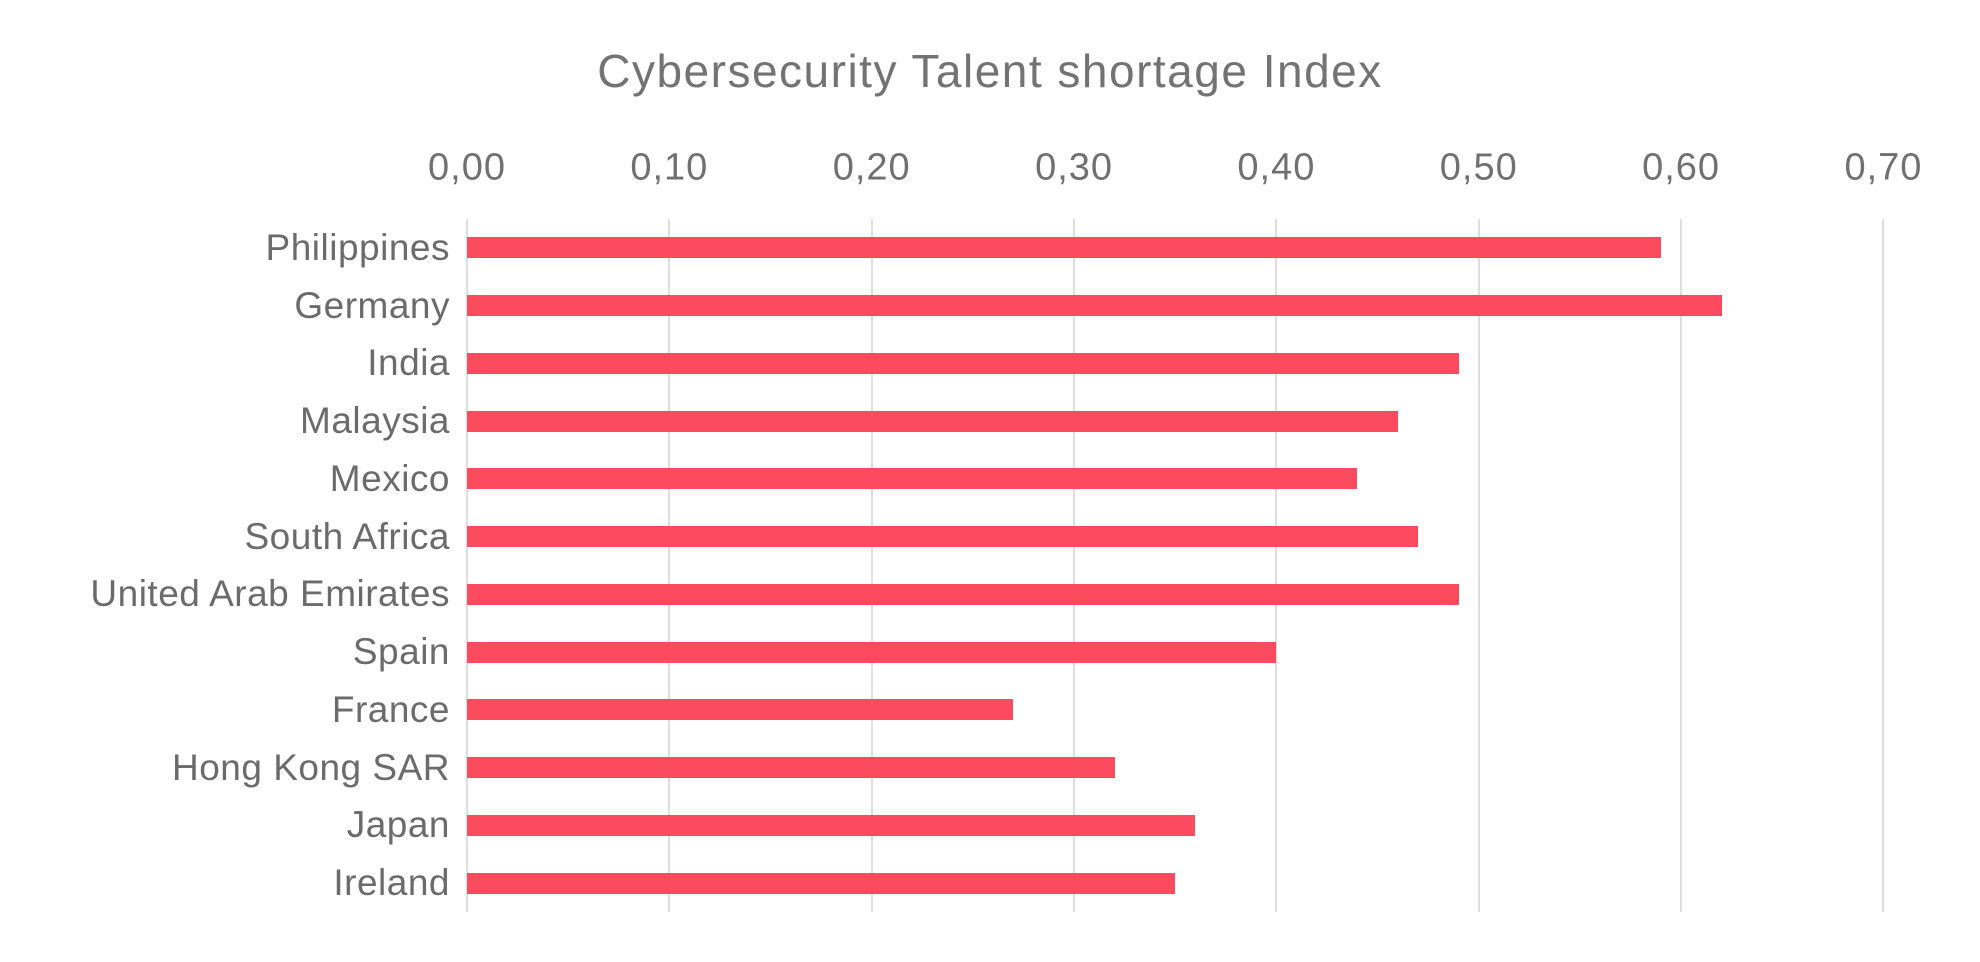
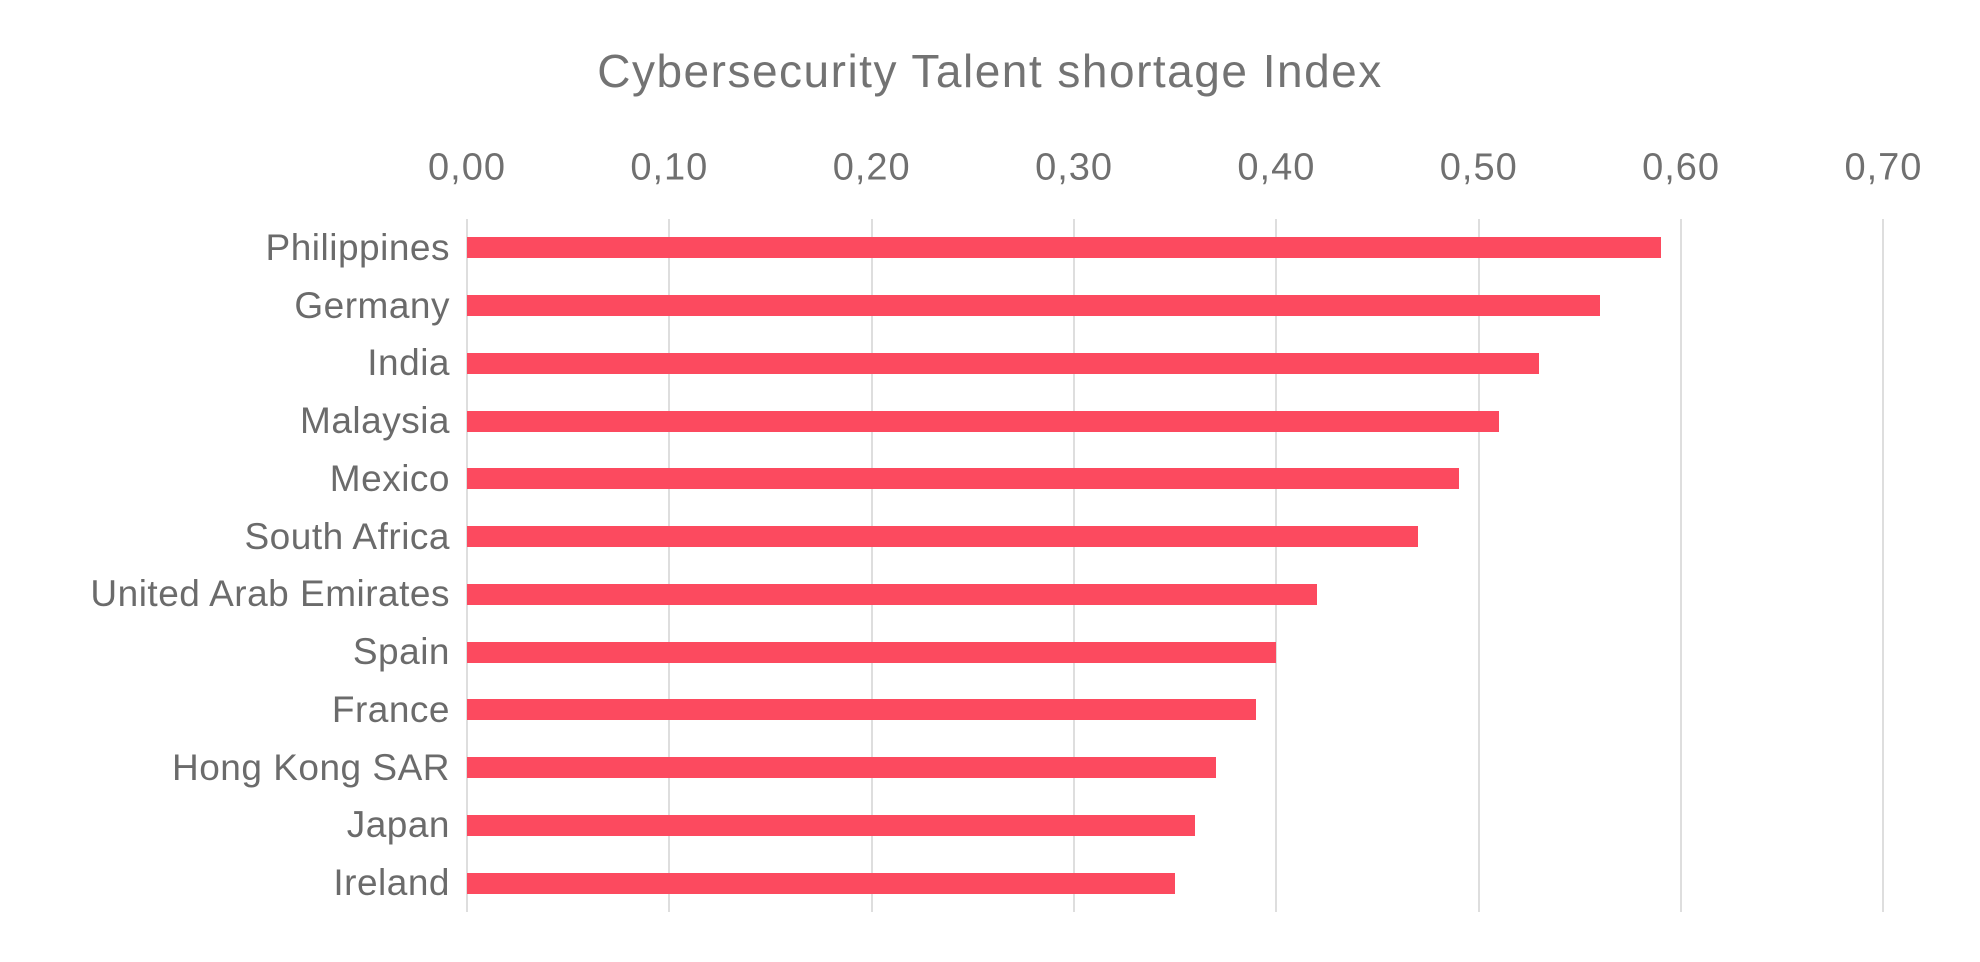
Germany: 0,62 -> 0,56
India: 0,49 -> 0,53
Malaysia: 0,46 -> 0,51
Mexico: 0,44 -> 0,49
United Arab Emirates: 0,49 -> 0,42
France: 0,27 -> 0,39
Hong Kong SAR: 0,32 -> 0,37
